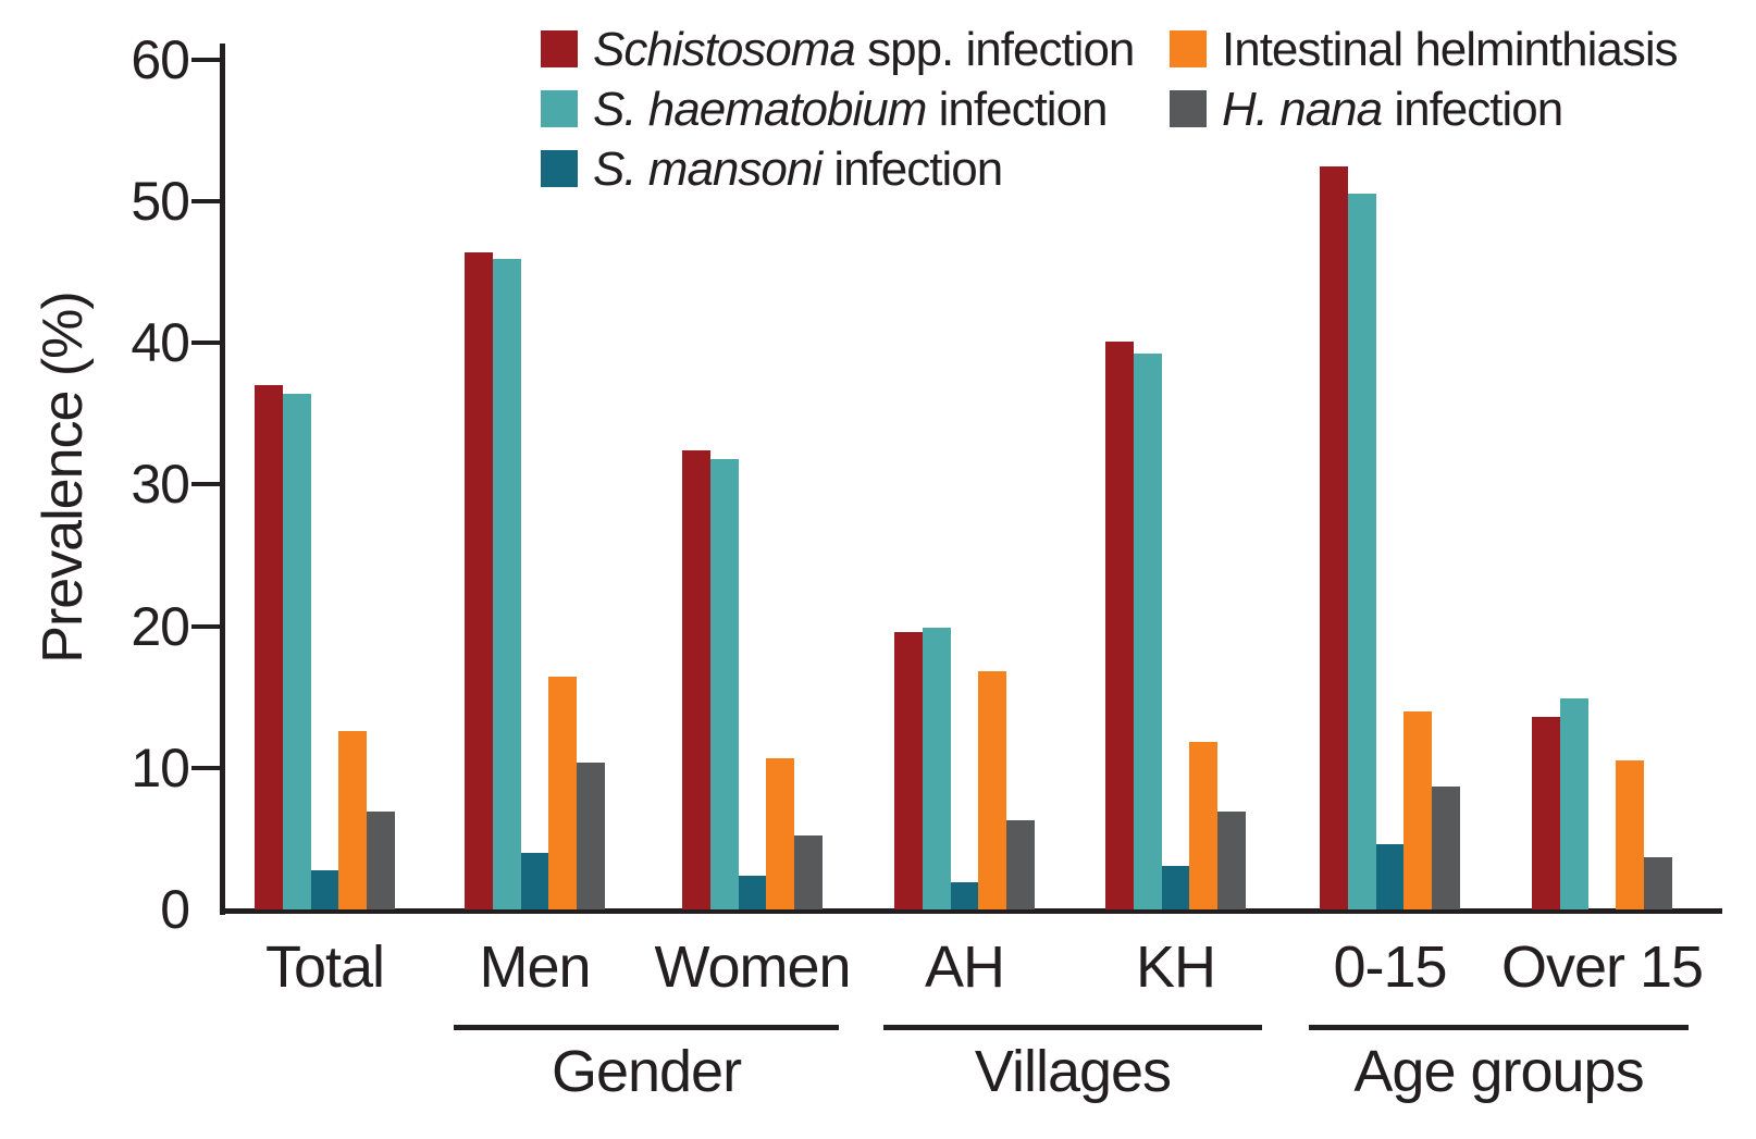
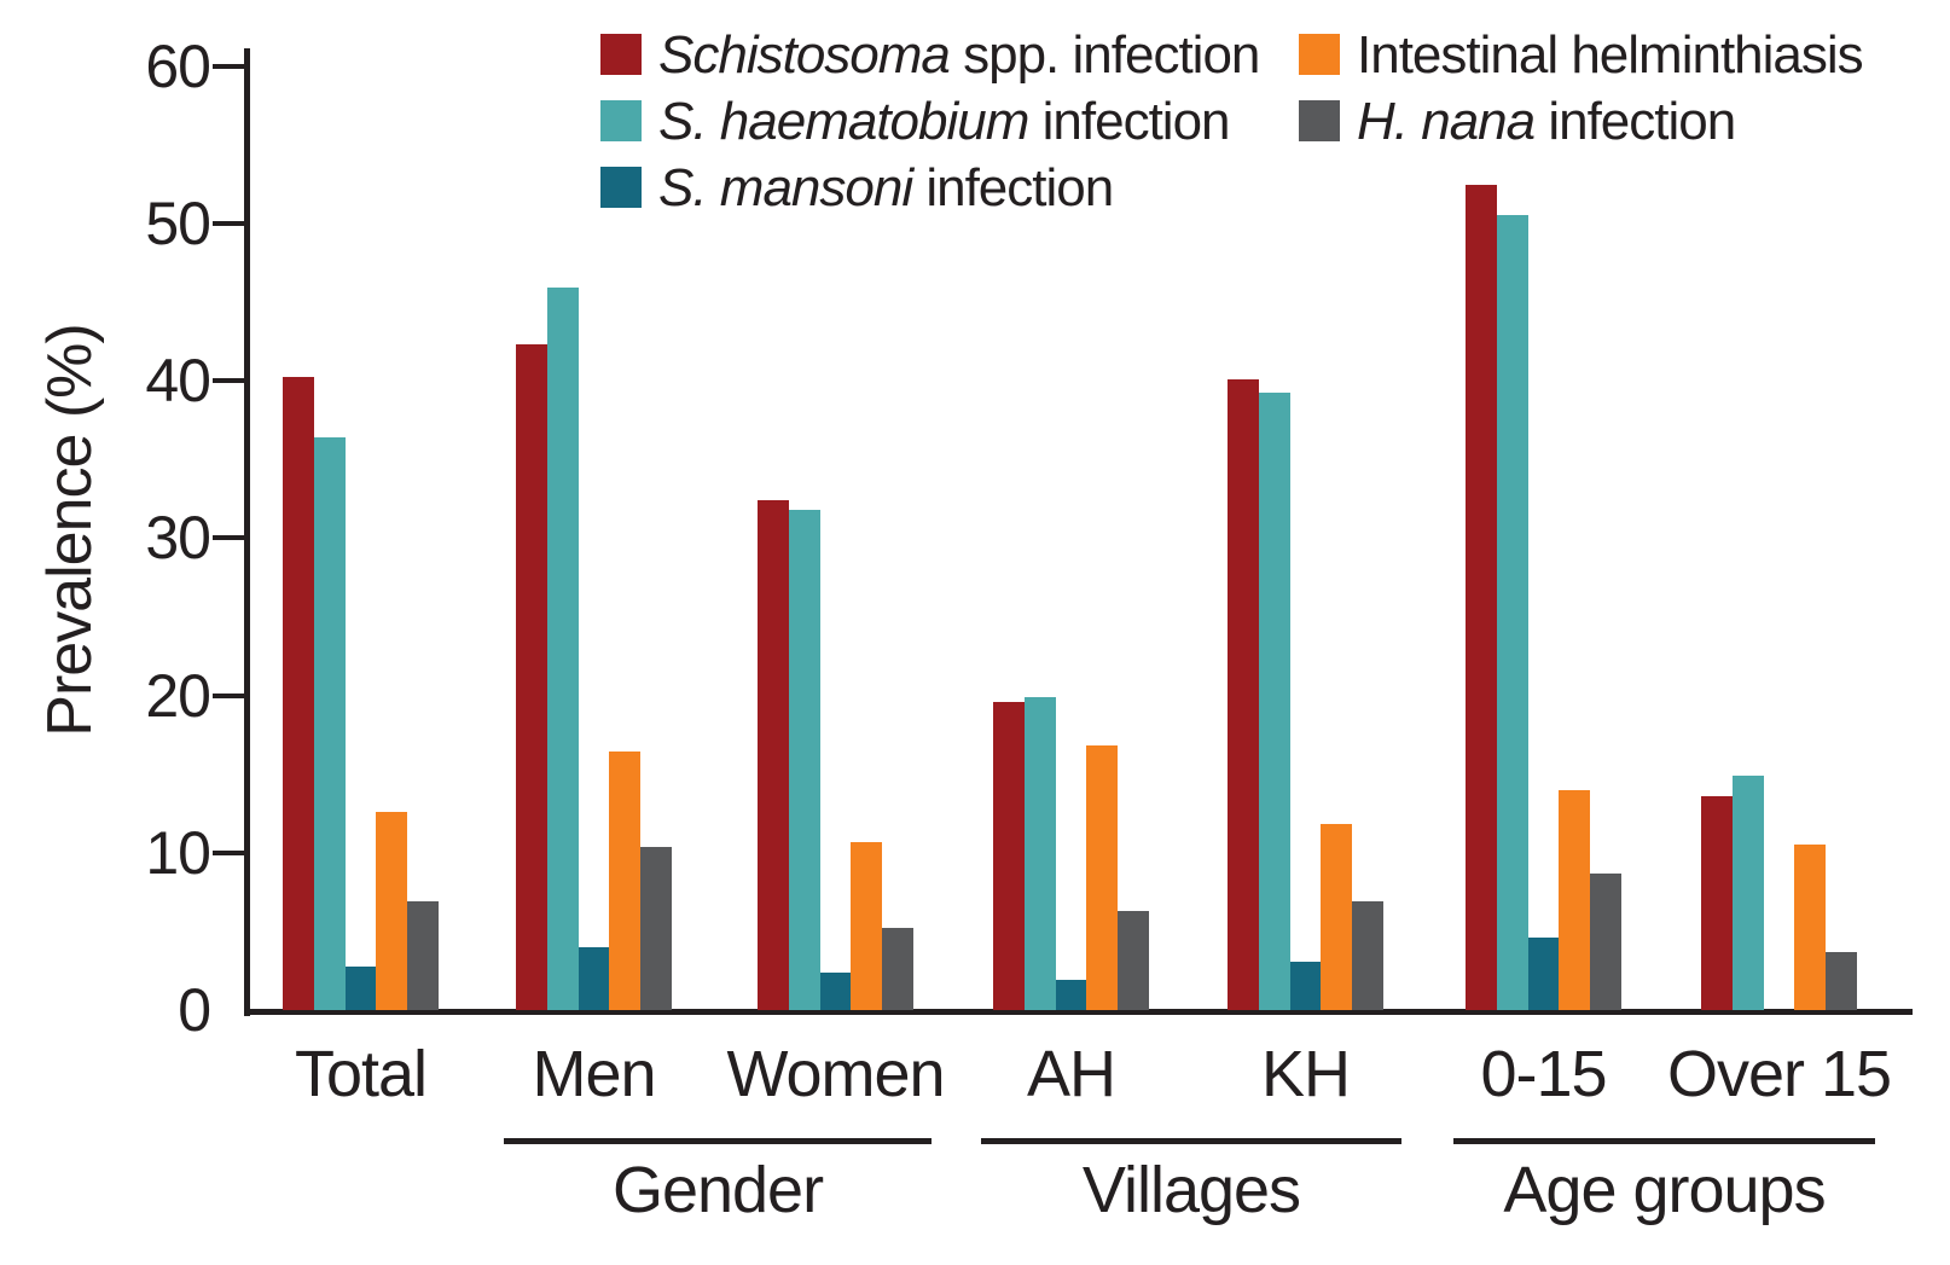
Schistosoma spp. infection/Total: 37.0 -> 40.2
Schistosoma spp. infection/Men: 46.4 -> 42.3
